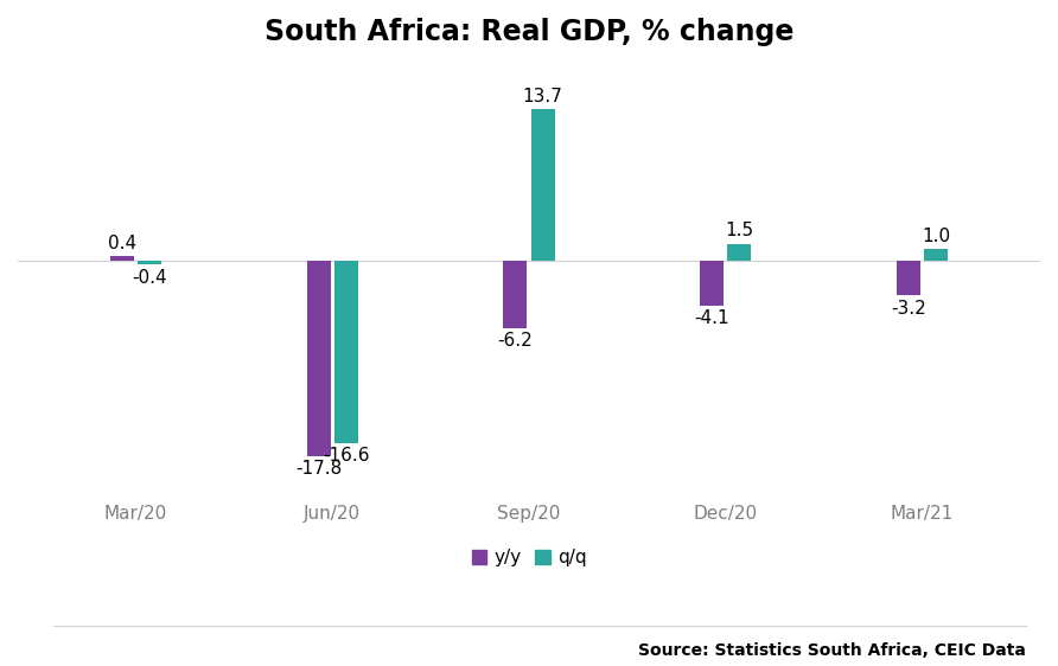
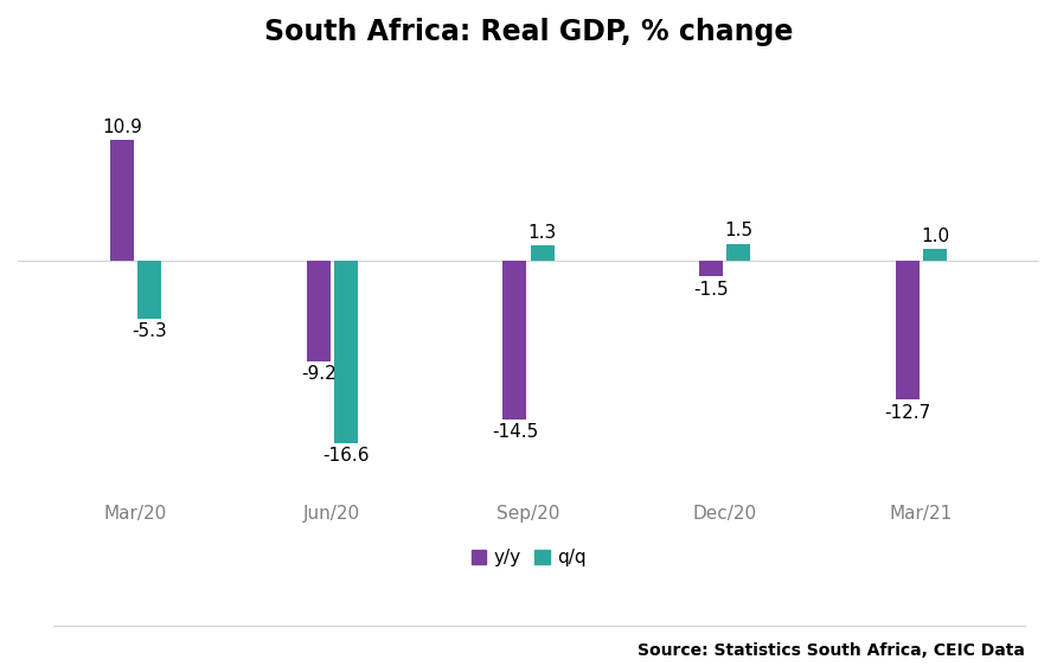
y/y/Mar/20: 0.4 -> 10.9
q/q/Mar/20: -0.4 -> -5.3
y/y/Jun/20: -17.8 -> -9.2
y/y/Sep/20: -6.2 -> -14.5
q/q/Sep/20: 13.7 -> 1.3
y/y/Dec/20: -4.1 -> -1.5
y/y/Mar/21: -3.2 -> -12.7
